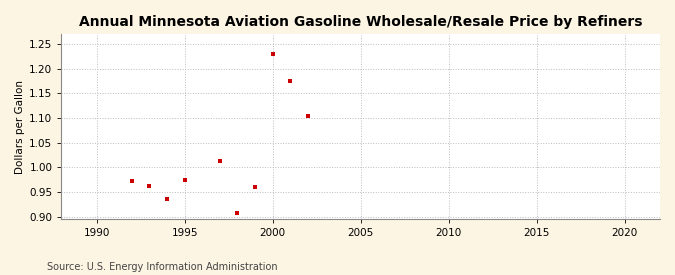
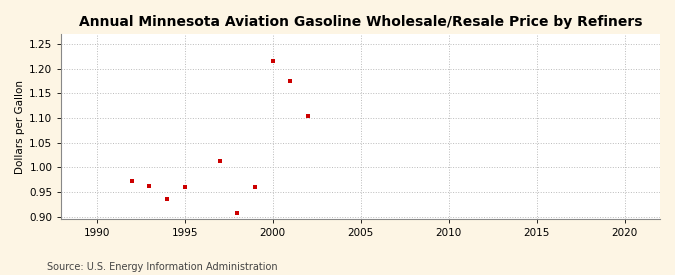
1995: 0.975 -> 0.960
2000: 1.230 -> 1.215
